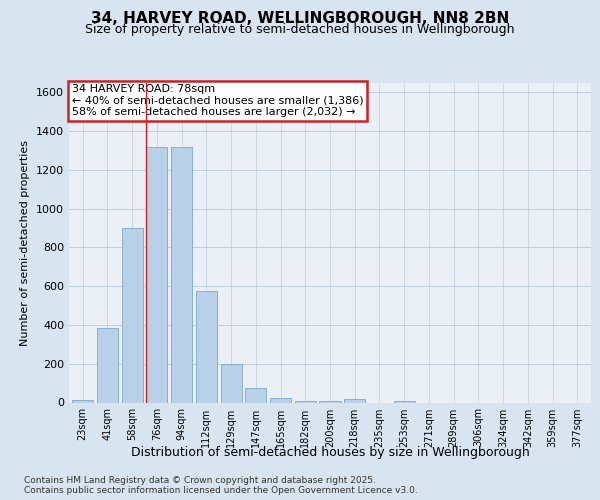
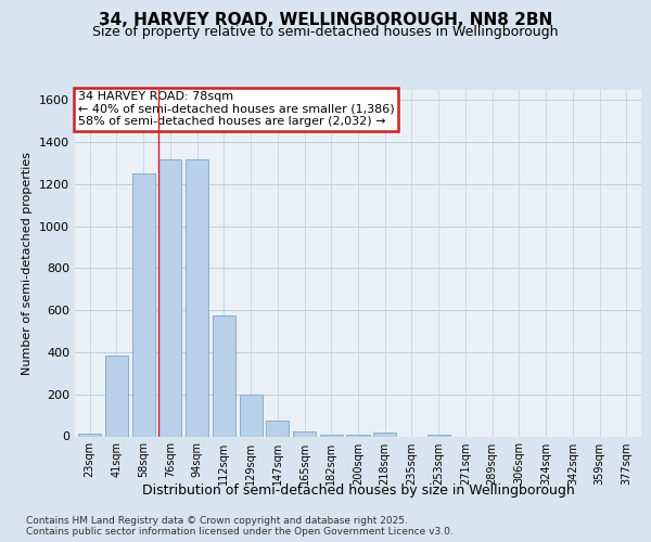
58sqm: 900 -> 1250
